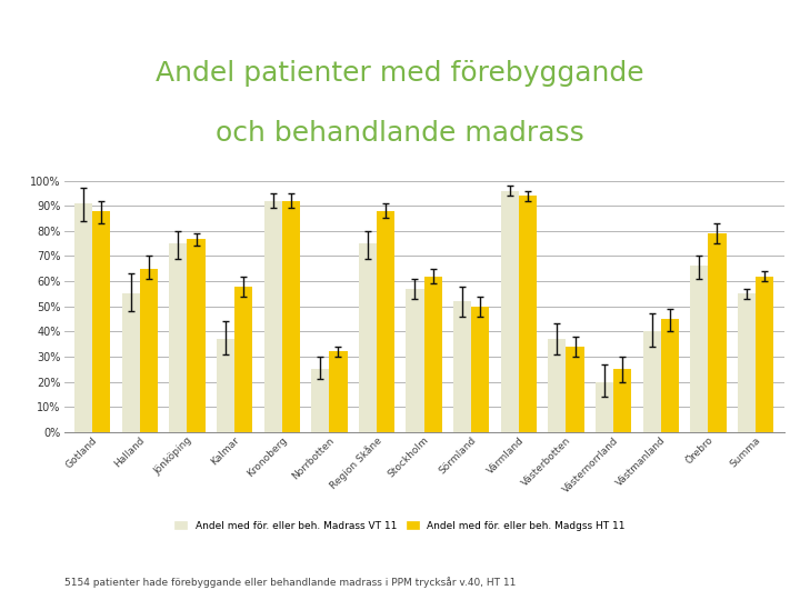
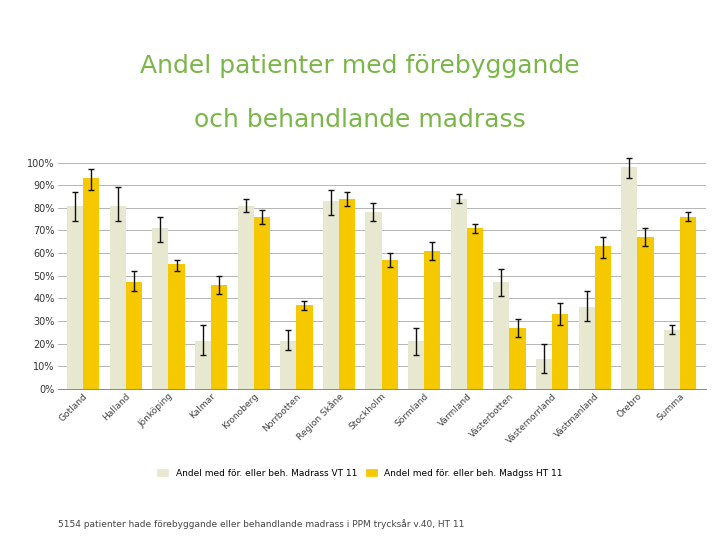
Andel med för. eller beh. Madrass VT 11/Gotland: 91% -> 81%
Andel med för. eller beh. Madgss HT 11/Gotland: 88% -> 93%
Andel med för. eller beh. Madrass VT 11/Halland: 55% -> 81%
Andel med för. eller beh. Madgss HT 11/Halland: 65% -> 47%
Andel med för. eller beh. Madrass VT 11/Jönköping: 75% -> 71%
Andel med för. eller beh. Madgss HT 11/Jönköping: 77% -> 55%
Andel med för. eller beh. Madrass VT 11/Kalmar: 37% -> 21%
Andel med för. eller beh. Madgss HT 11/Kalmar: 58% -> 46%
Andel med för. eller beh. Madrass VT 11/Kronoberg: 92% -> 81%
Andel med för. eller beh. Madgss HT 11/Kronoberg: 92% -> 76%
Andel med för. eller beh. Madrass VT 11/Norrbotten: 25% -> 21%
Andel med för. eller beh. Madgss HT 11/Norrbotten: 32% -> 37%
Andel med för. eller beh. Madrass VT 11/Region Skåne: 75% -> 83%
Andel med för. eller beh. Madgss HT 11/Region Skåne: 88% -> 84%
Andel med för. eller beh. Madrass VT 11/Stockholm: 57% -> 78%
Andel med för. eller beh. Madgss HT 11/Stockholm: 62% -> 57%
Andel med för. eller beh. Madrass VT 11/Sörmland: 52% -> 21%
Andel med för. eller beh. Madgss HT 11/Sörmland: 50% -> 61%
Andel med för. eller beh. Madrass VT 11/Värmland: 96% -> 84%
Andel med för. eller beh. Madgss HT 11/Värmland: 94% -> 71%
Andel med för. eller beh. Madrass VT 11/Västerbotten: 37% -> 47%
Andel med för. eller beh. Madgss HT 11/Västerbotten: 34% -> 27%
Andel med för. eller beh. Madrass VT 11/Västernorrland: 20% -> 13%
Andel med för. eller beh. Madgss HT 11/Västernorrland: 25% -> 33%
Andel med för. eller beh. Madrass VT 11/Västmanland: 40% -> 36%
Andel med för. eller beh. Madgss HT 11/Västmanland: 45% -> 63%
Andel med för. eller beh. Madrass VT 11/Örebro: 66% -> 98%
Andel med för. eller beh. Madgss HT 11/Örebro: 79% -> 67%
Andel med för. eller beh. Madrass VT 11/Summa: 55% -> 26%
Andel med för. eller beh. Madgss HT 11/Summa: 62% -> 76%
